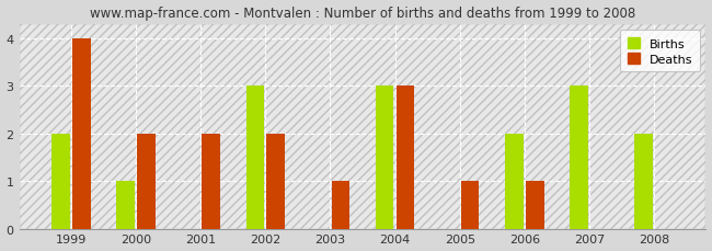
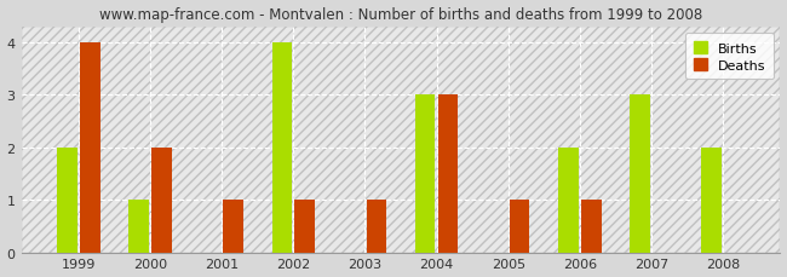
Deaths/2001: 2 -> 1
Births/2002: 3 -> 4
Deaths/2002: 2 -> 1
